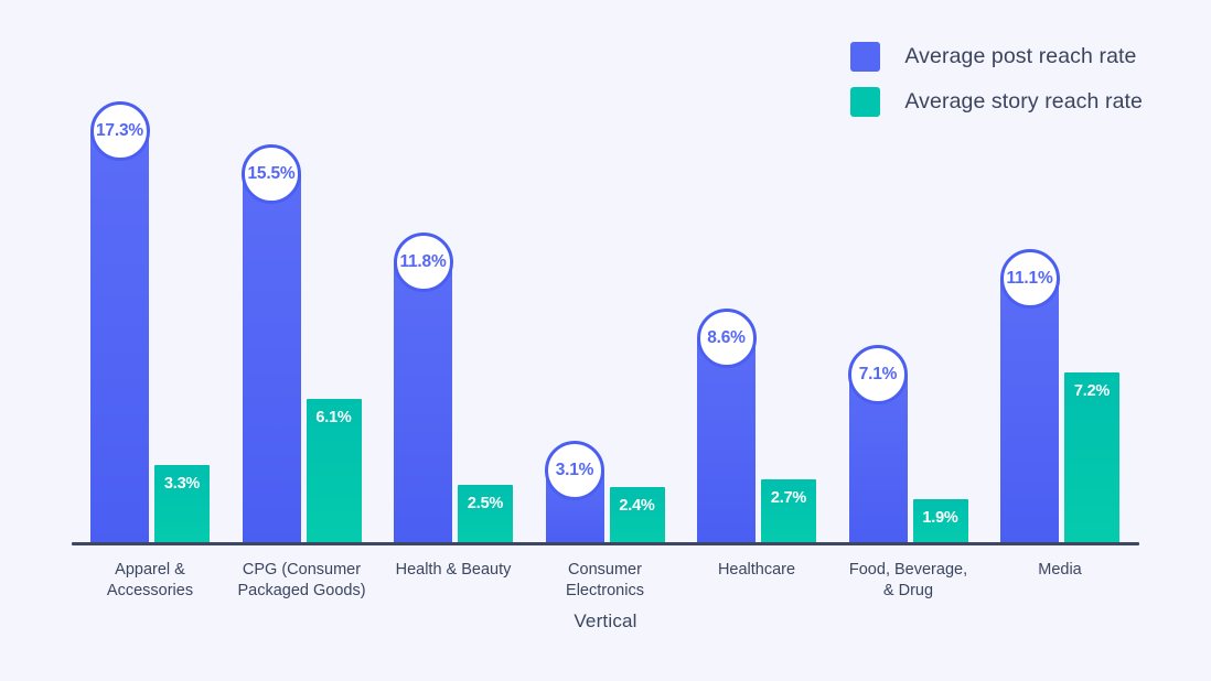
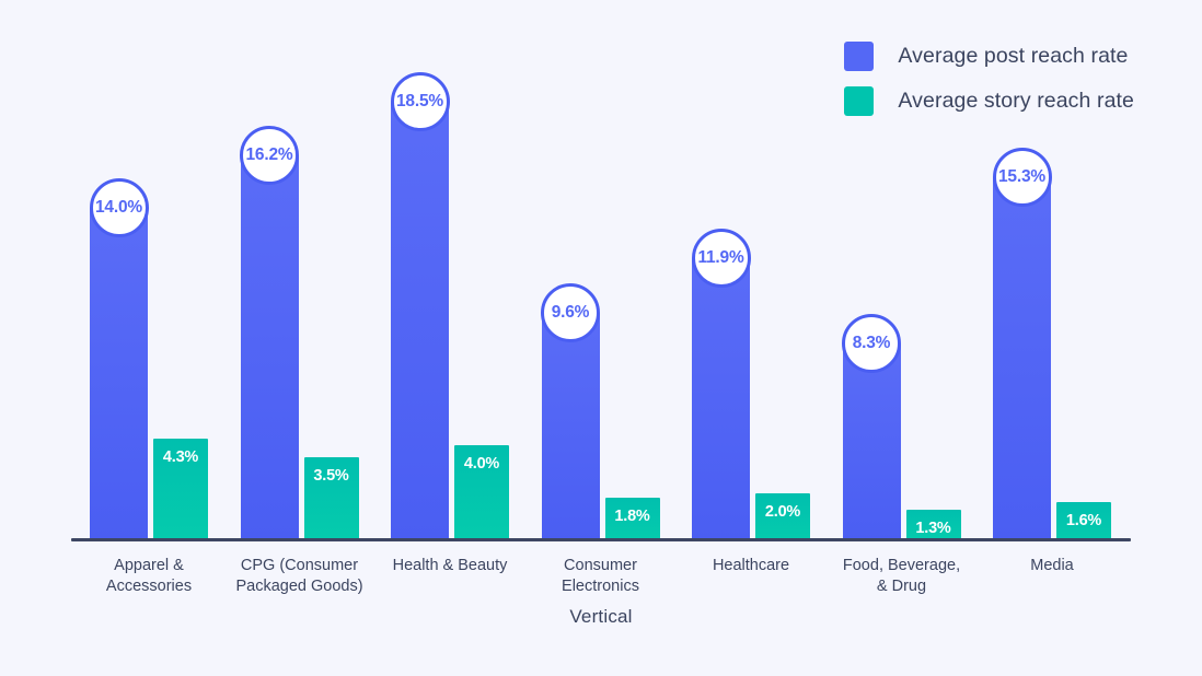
Average post reach rate/Apparel & Accessories: 17.3% -> 14.0%
Average story reach rate/Apparel & Accessories: 3.3% -> 4.3%
Average post reach rate/CPG (Consumer Packaged Goods): 15.5% -> 16.2%
Average story reach rate/CPG (Consumer Packaged Goods): 6.1% -> 3.5%
Average post reach rate/Health & Beauty: 11.8% -> 18.5%
Average story reach rate/Health & Beauty: 2.5% -> 4.0%
Average post reach rate/Consumer Electronics: 3.1% -> 9.6%
Average story reach rate/Consumer Electronics: 2.4% -> 1.8%
Average post reach rate/Healthcare: 8.6% -> 11.9%
Average story reach rate/Healthcare: 2.7% -> 2.0%
Average post reach rate/Food, Beverage, & Drug: 7.1% -> 8.3%
Average story reach rate/Food, Beverage, & Drug: 1.9% -> 1.3%
Average post reach rate/Media: 11.1% -> 15.3%
Average story reach rate/Media: 7.2% -> 1.6%
